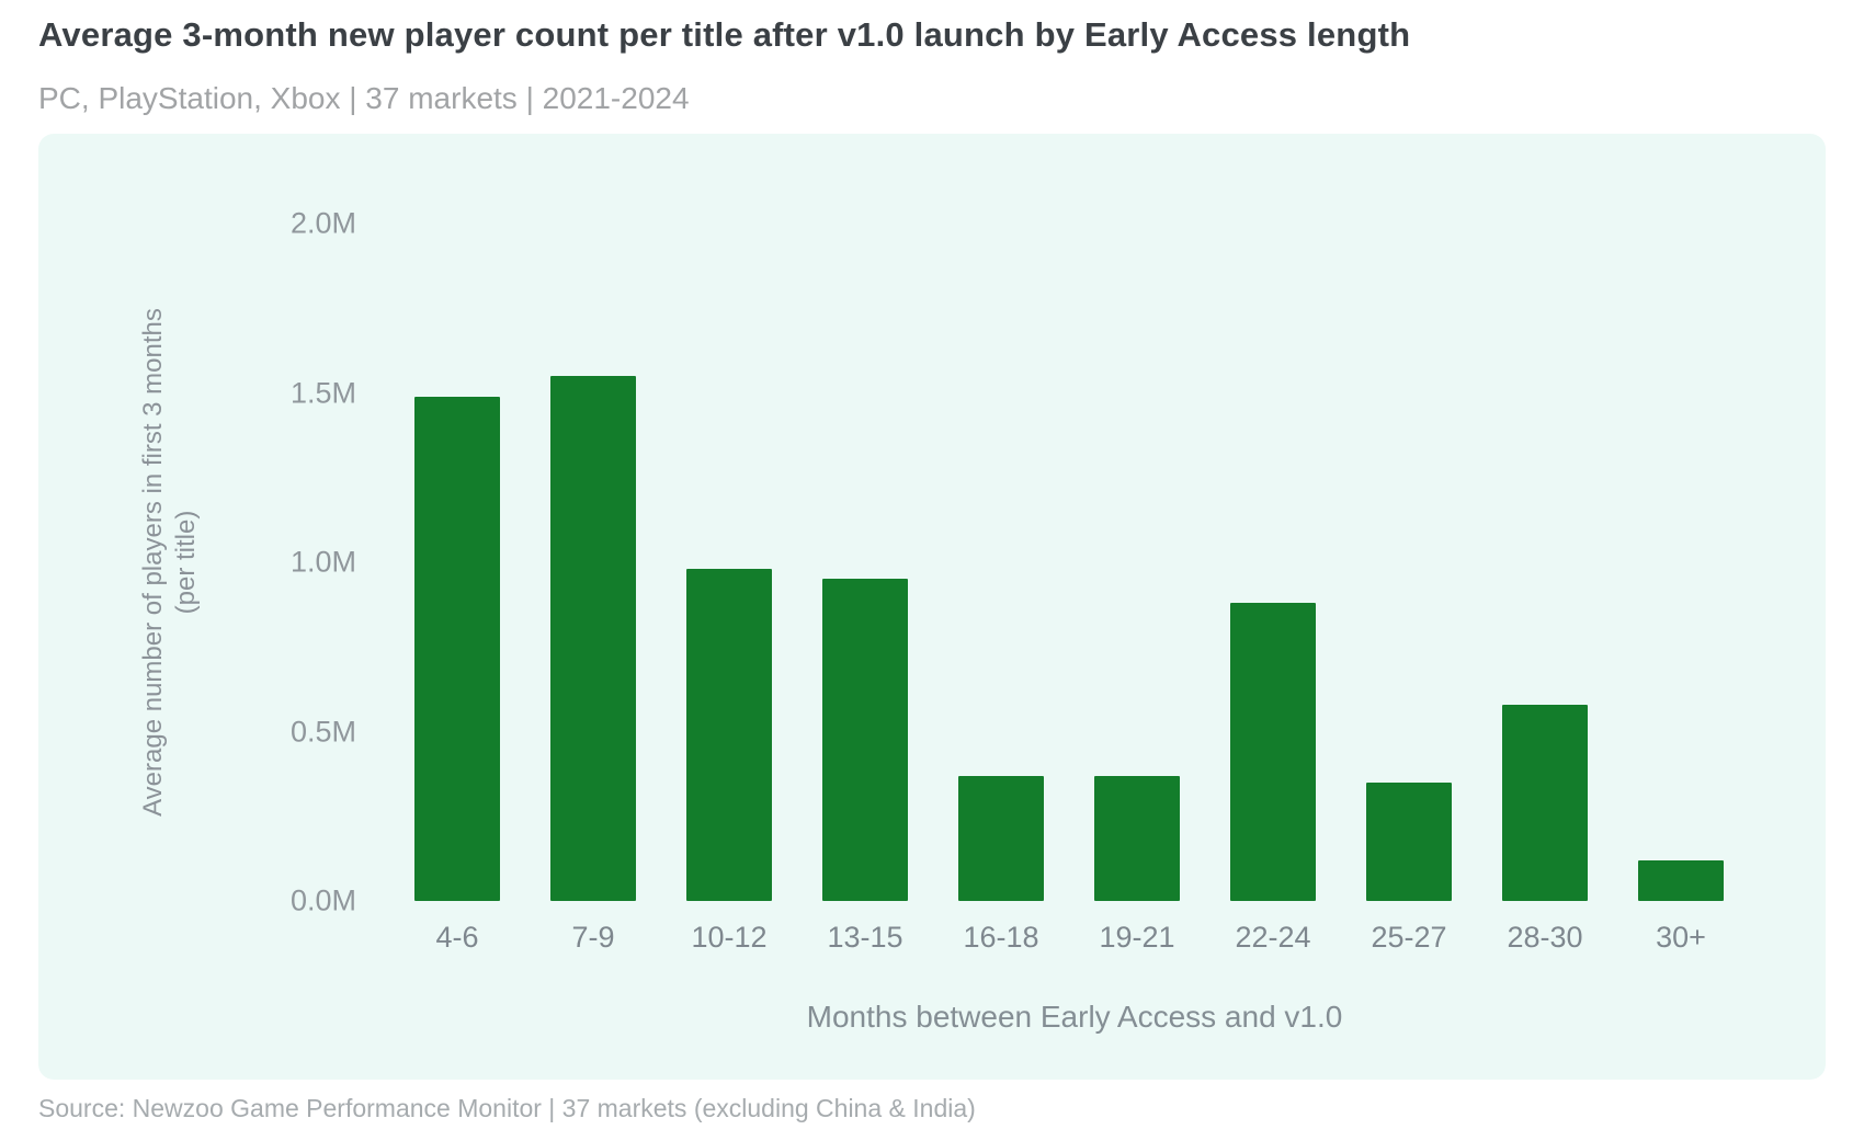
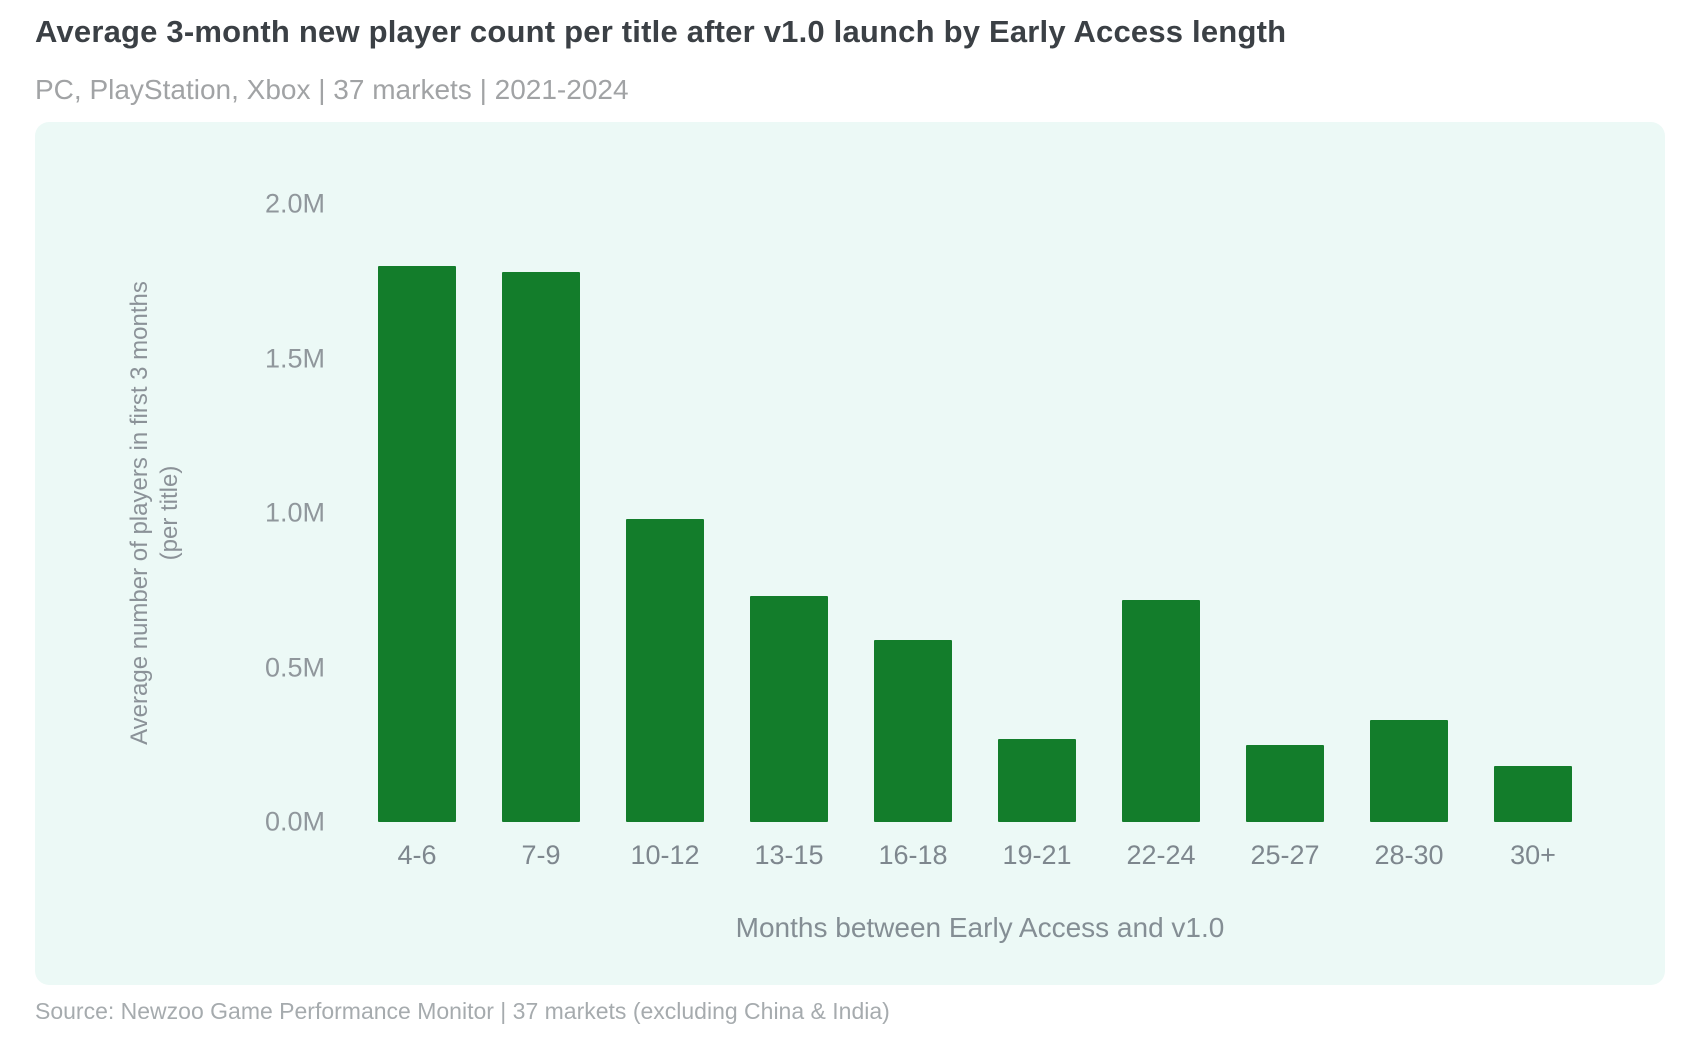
4-6: 1.49M -> 1.80M
7-9: 1.55M -> 1.78M
13-15: 0.95M -> 0.73M
16-18: 0.37M -> 0.59M
19-21: 0.37M -> 0.27M
22-24: 0.88M -> 0.72M
25-27: 0.35M -> 0.25M
28-30: 0.58M -> 0.33M
30+: 0.12M -> 0.18M
